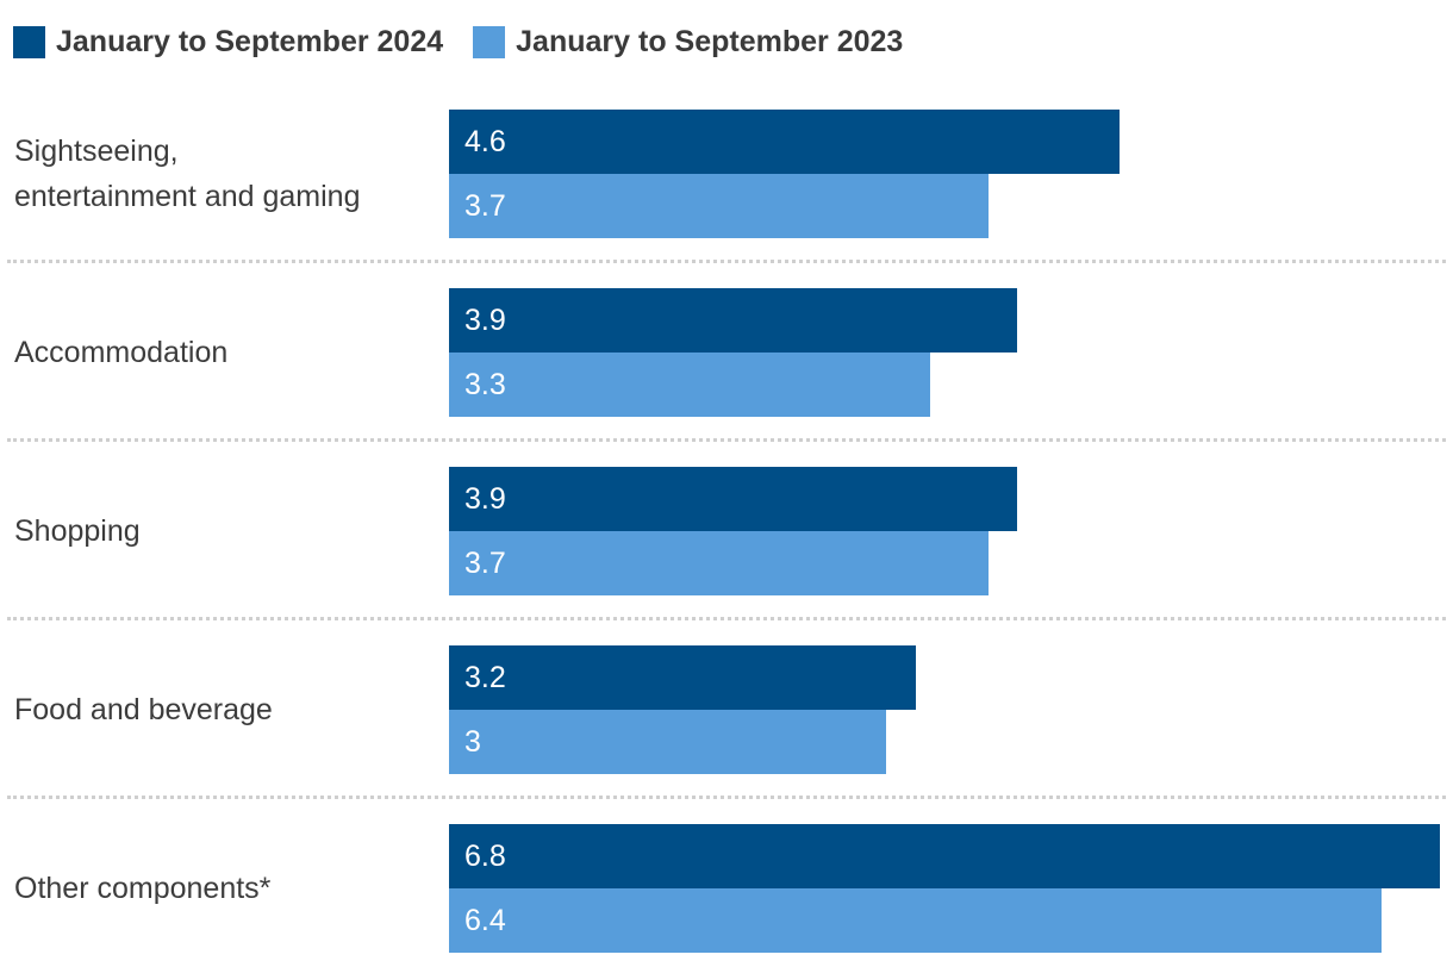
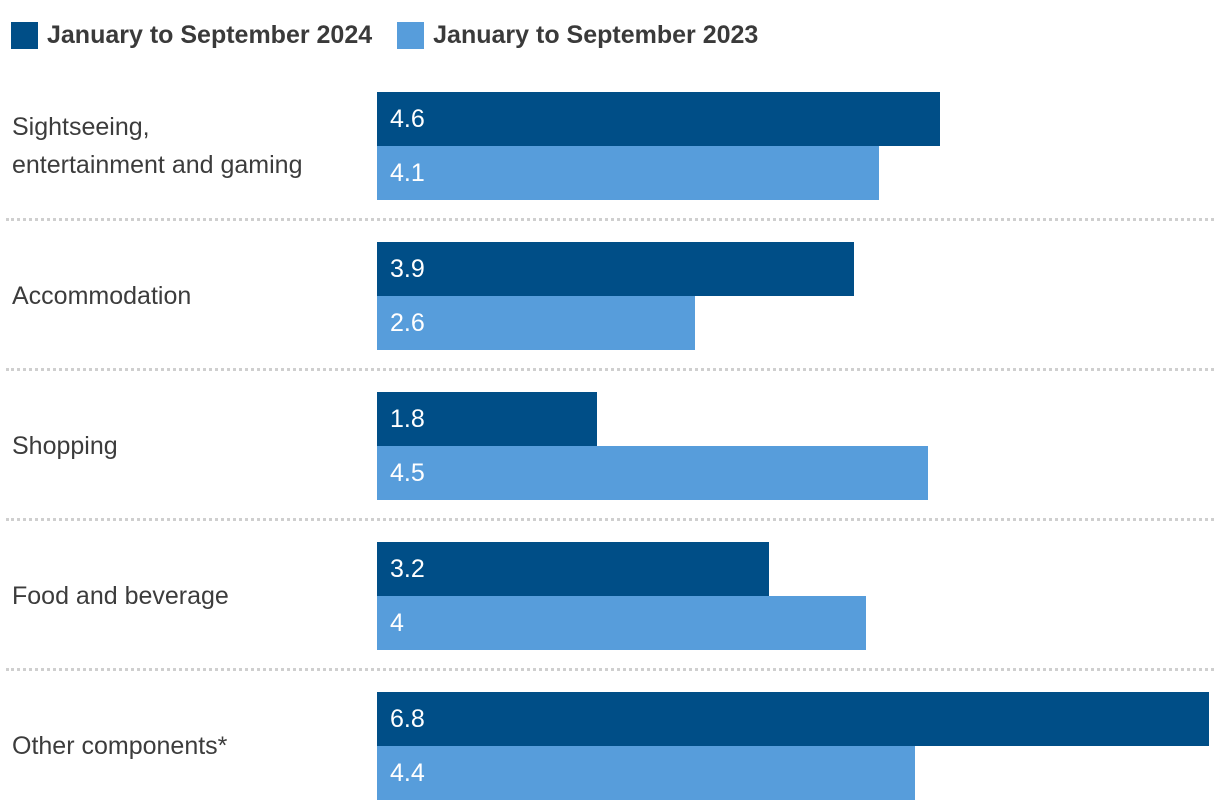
January to September 2023/Sightseeing, entertainment and gaming: 3.7 -> 4.1
January to September 2023/Accommodation: 3.3 -> 2.6
January to September 2024/Shopping: 3.9 -> 1.8
January to September 2023/Shopping: 3.7 -> 4.5
January to September 2023/Food and beverage: 3 -> 4
January to September 2023/Other components*: 6.4 -> 4.4
